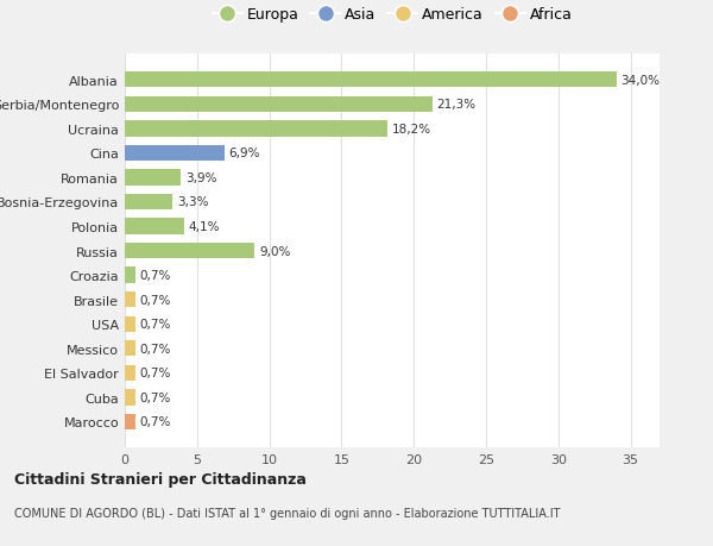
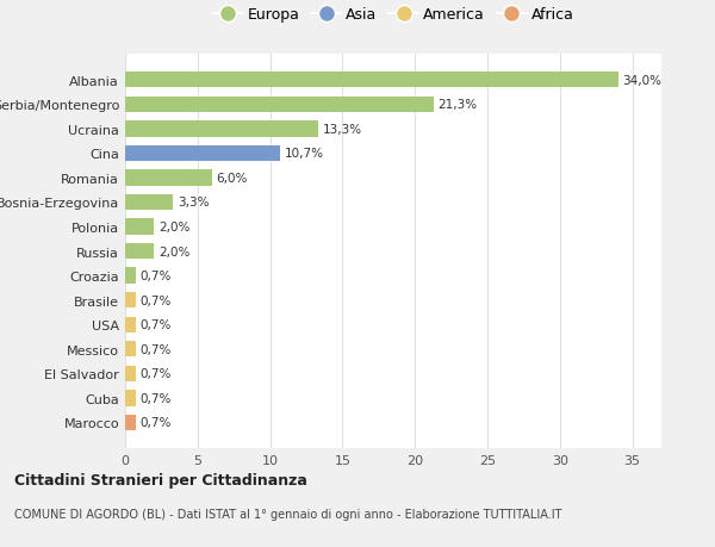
Ucraina: 18,2% -> 13,3%
Cina: 6,9% -> 10,7%
Romania: 3,9% -> 6,0%
Polonia: 4,1% -> 2,0%
Russia: 9,0% -> 2,0%
